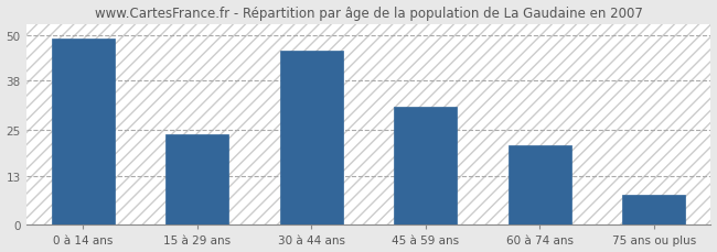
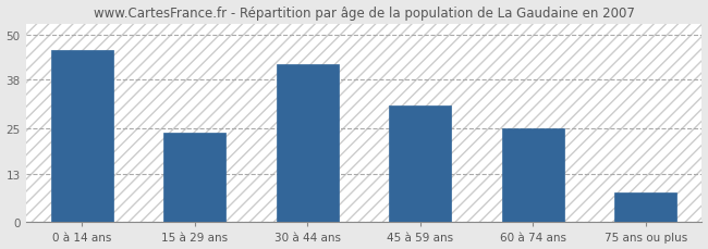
0 à 14 ans: 49 -> 46
30 à 44 ans: 46 -> 42
60 à 74 ans: 21 -> 25
